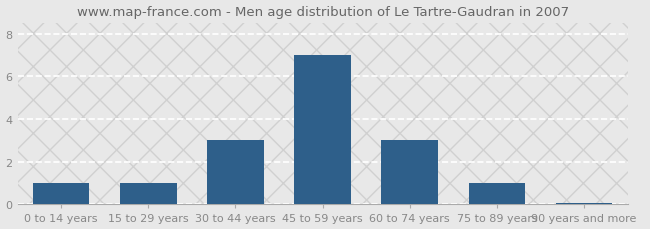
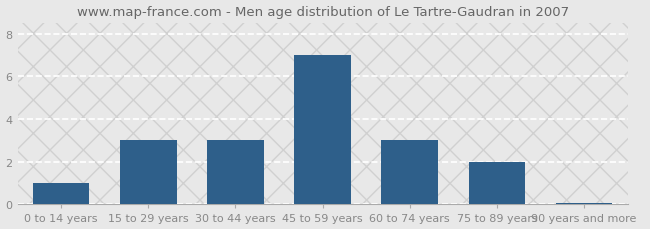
15 to 29 years: 1.00 -> 3.00
75 to 89 years: 1.00 -> 2.00
